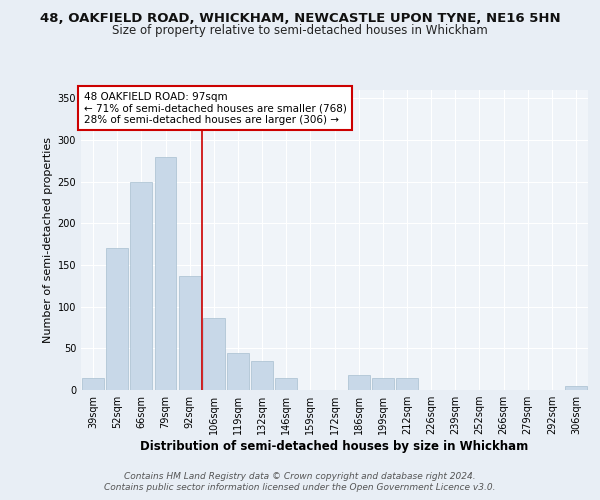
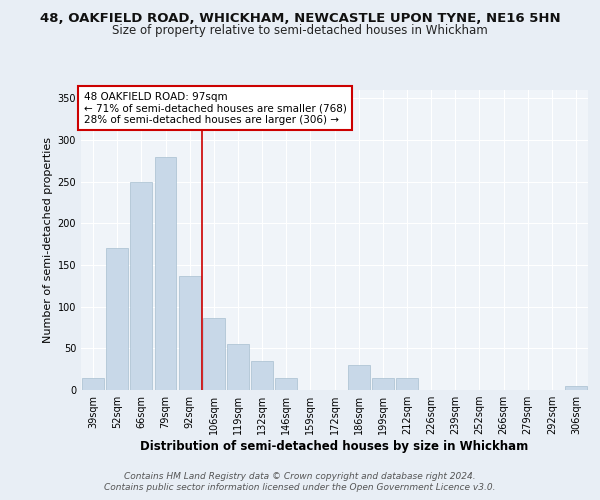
119sqm: 44 -> 55
186sqm: 18 -> 30
